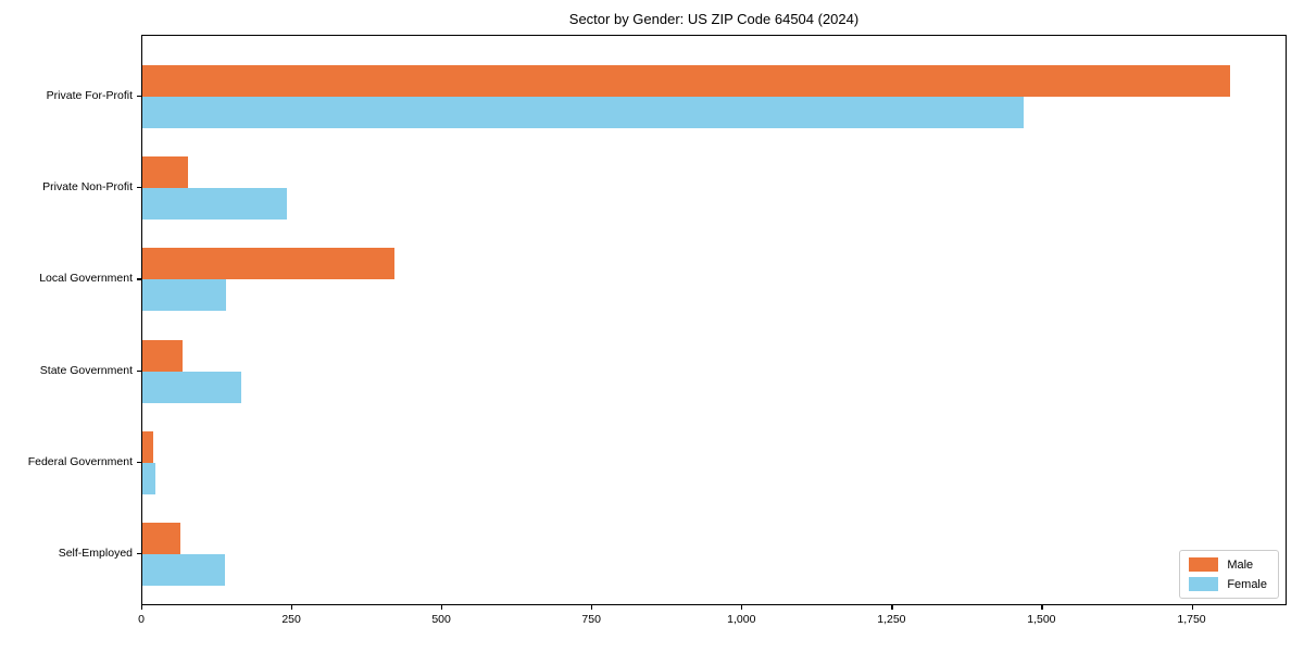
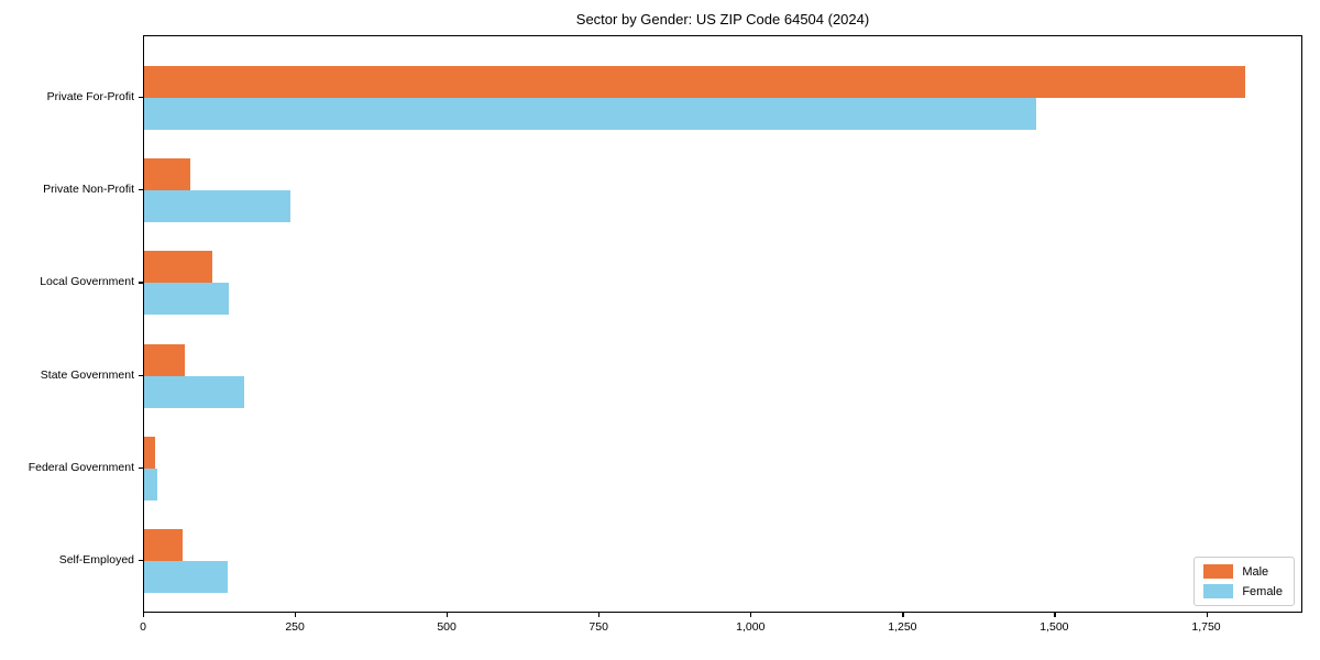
Male/Local Government: 420 -> 110
